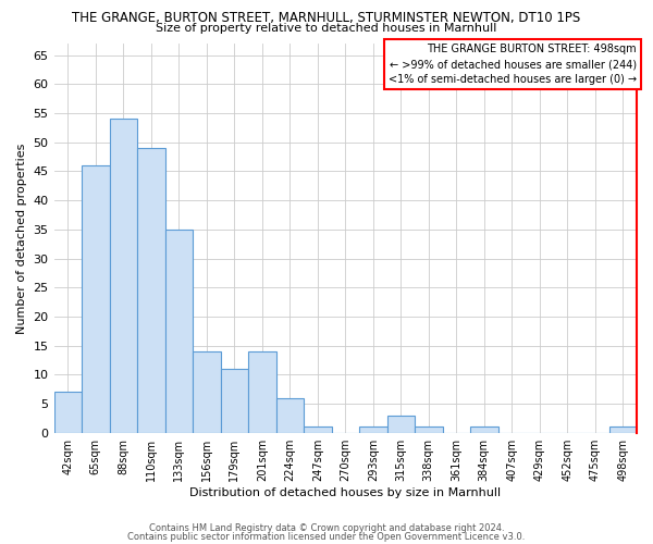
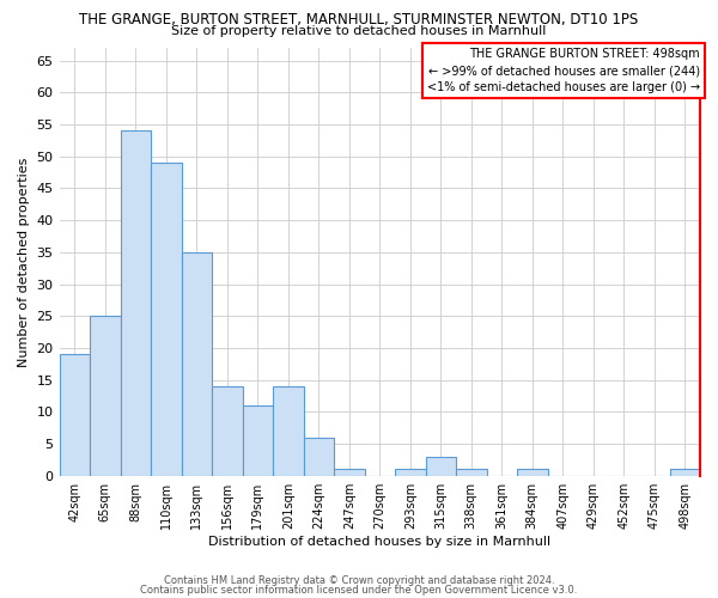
42sqm: 7 -> 19
65sqm: 46 -> 25
